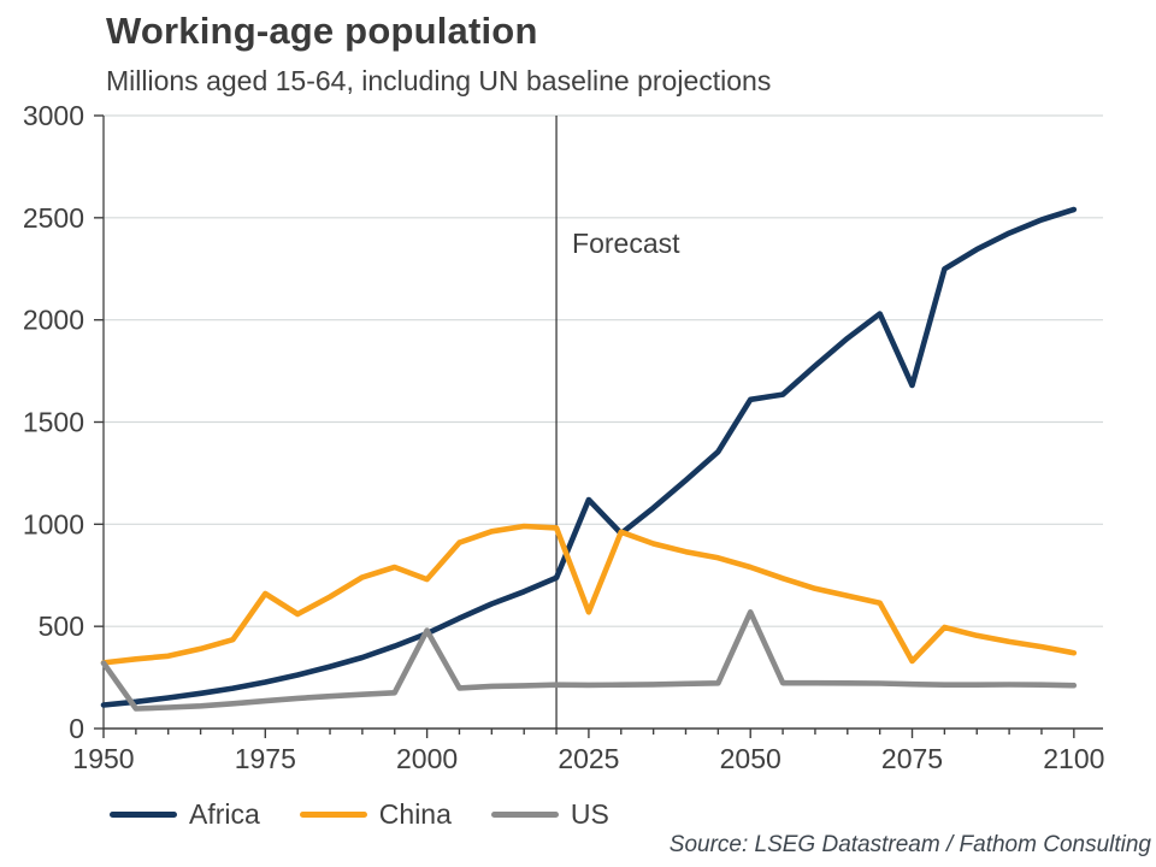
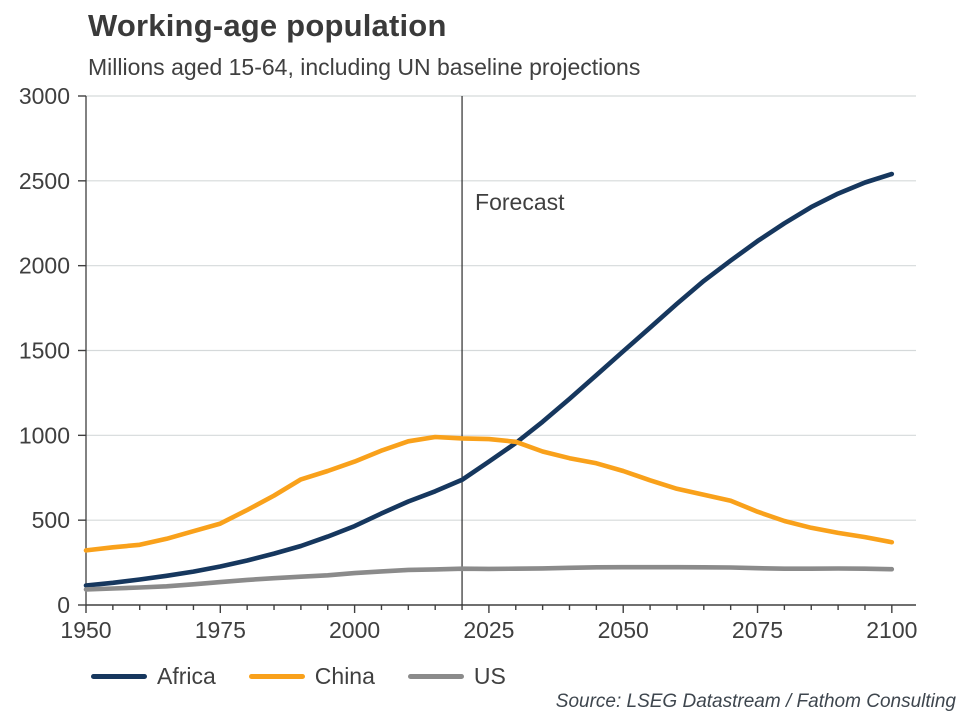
US/1950: 320 -> 90
China/1975: 660 -> 480
China/2000: 730 -> 840
US/2000: 480 -> 190
Africa/2025: 1120 -> 840
China/2025: 570 -> 980
Africa/2050: 1610 -> 1500
US/2050: 570 -> 220
Africa/2075: 1680 -> 2140
China/2075: 330 -> 550
